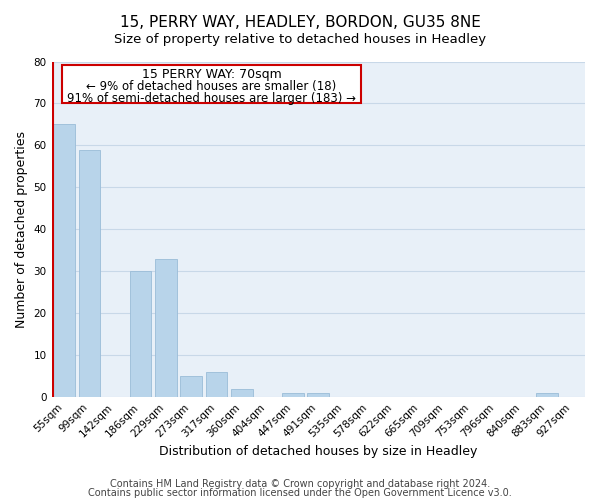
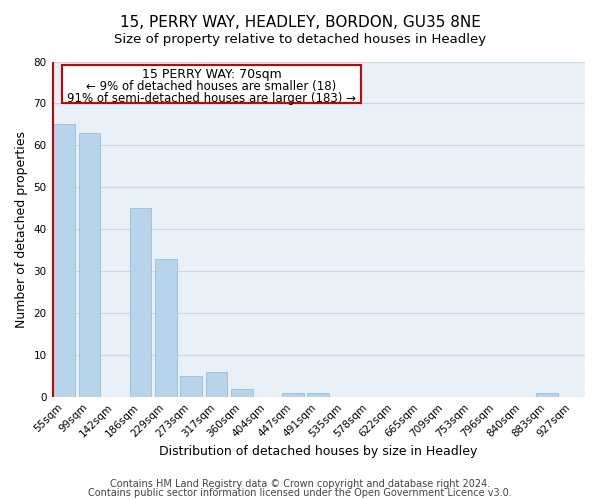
99sqm: 59 -> 63
186sqm: 30 -> 45
